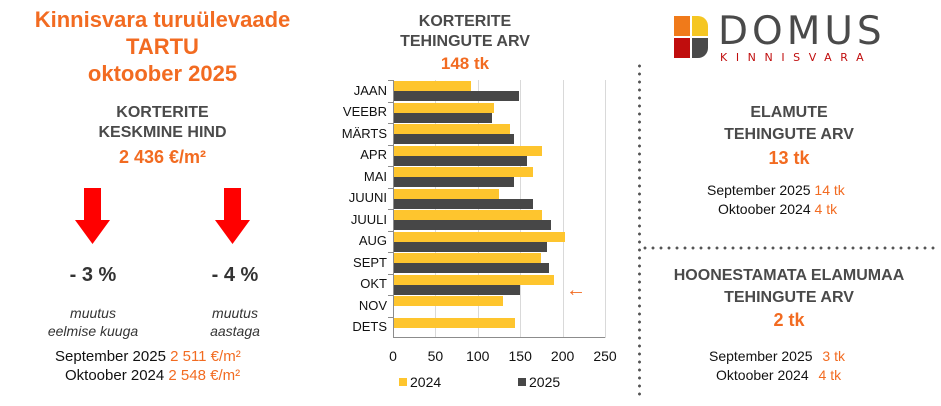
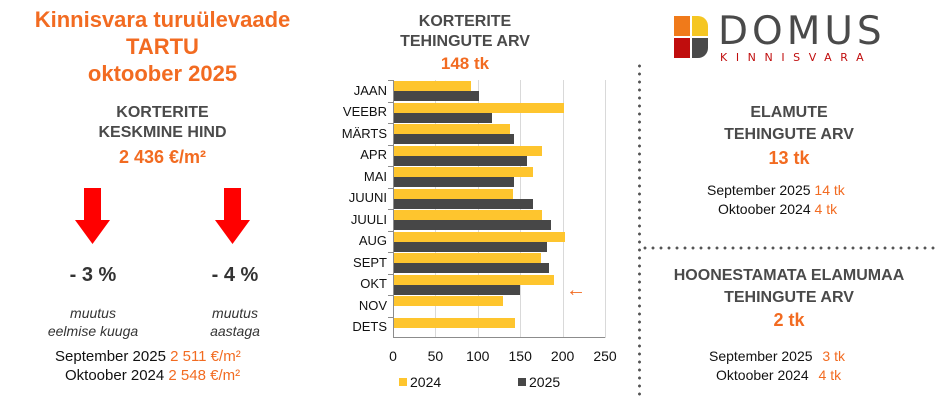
2025/JAAN: 150 -> 100
2024/VEEBR: 120 -> 200
2024/JUUNI: 120 -> 140
